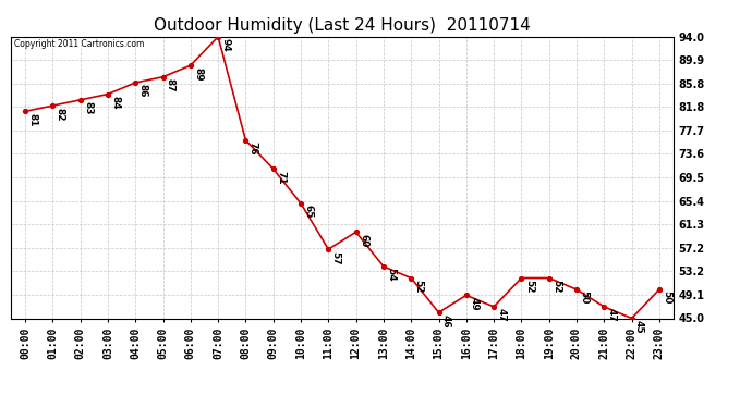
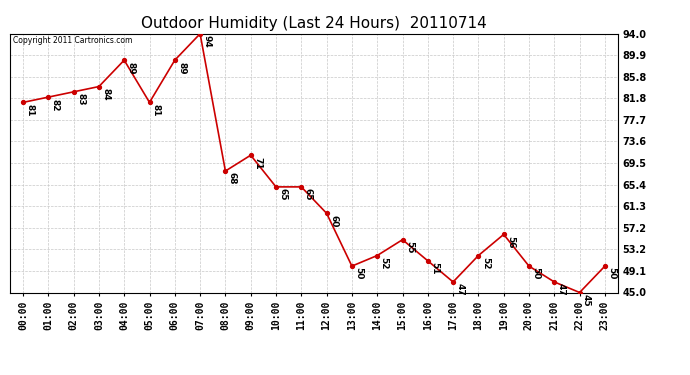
04:00: 86 -> 89
05:00: 87 -> 81
08:00: 76 -> 68
11:00: 57 -> 65
13:00: 54 -> 50
15:00: 46 -> 55
16:00: 49 -> 51
19:00: 52 -> 56
